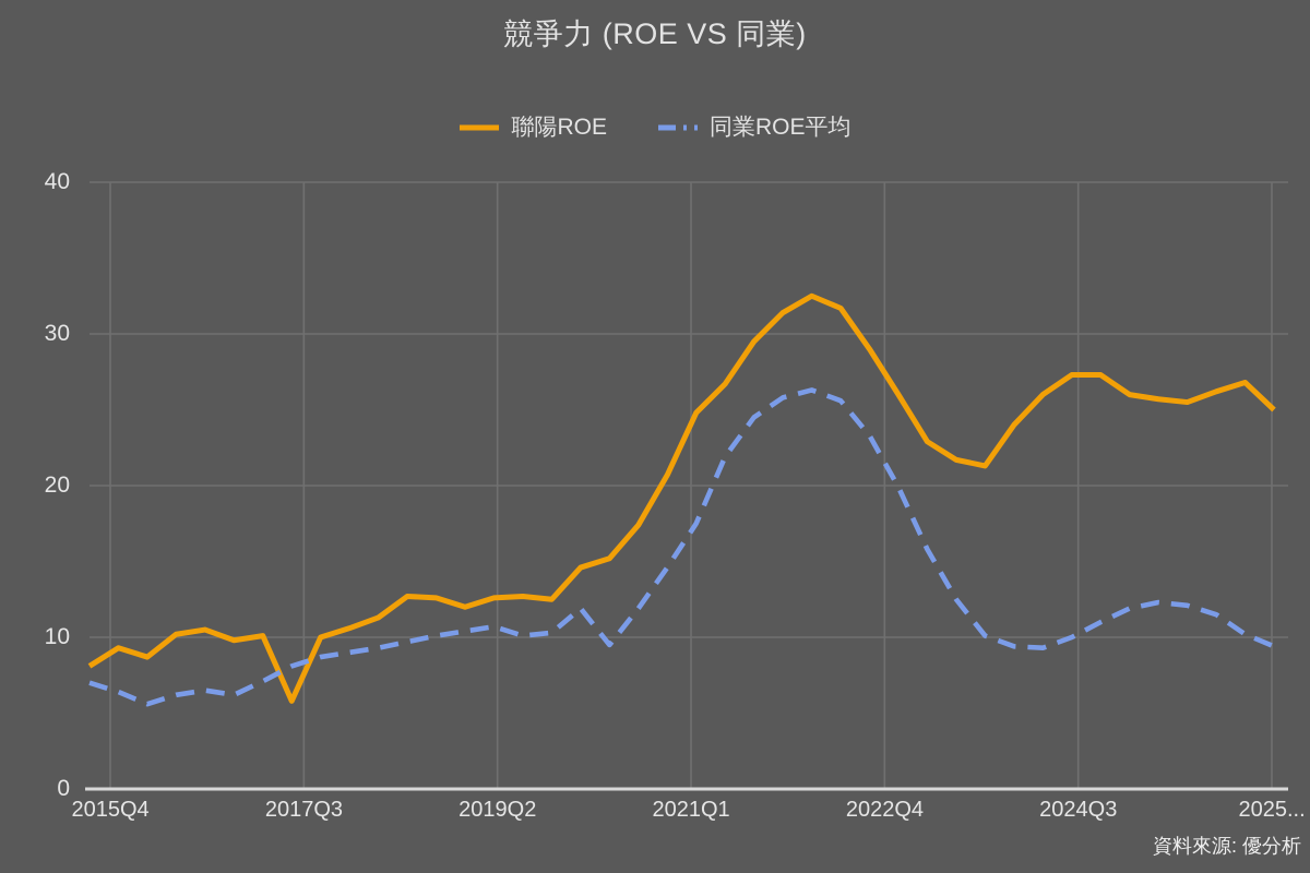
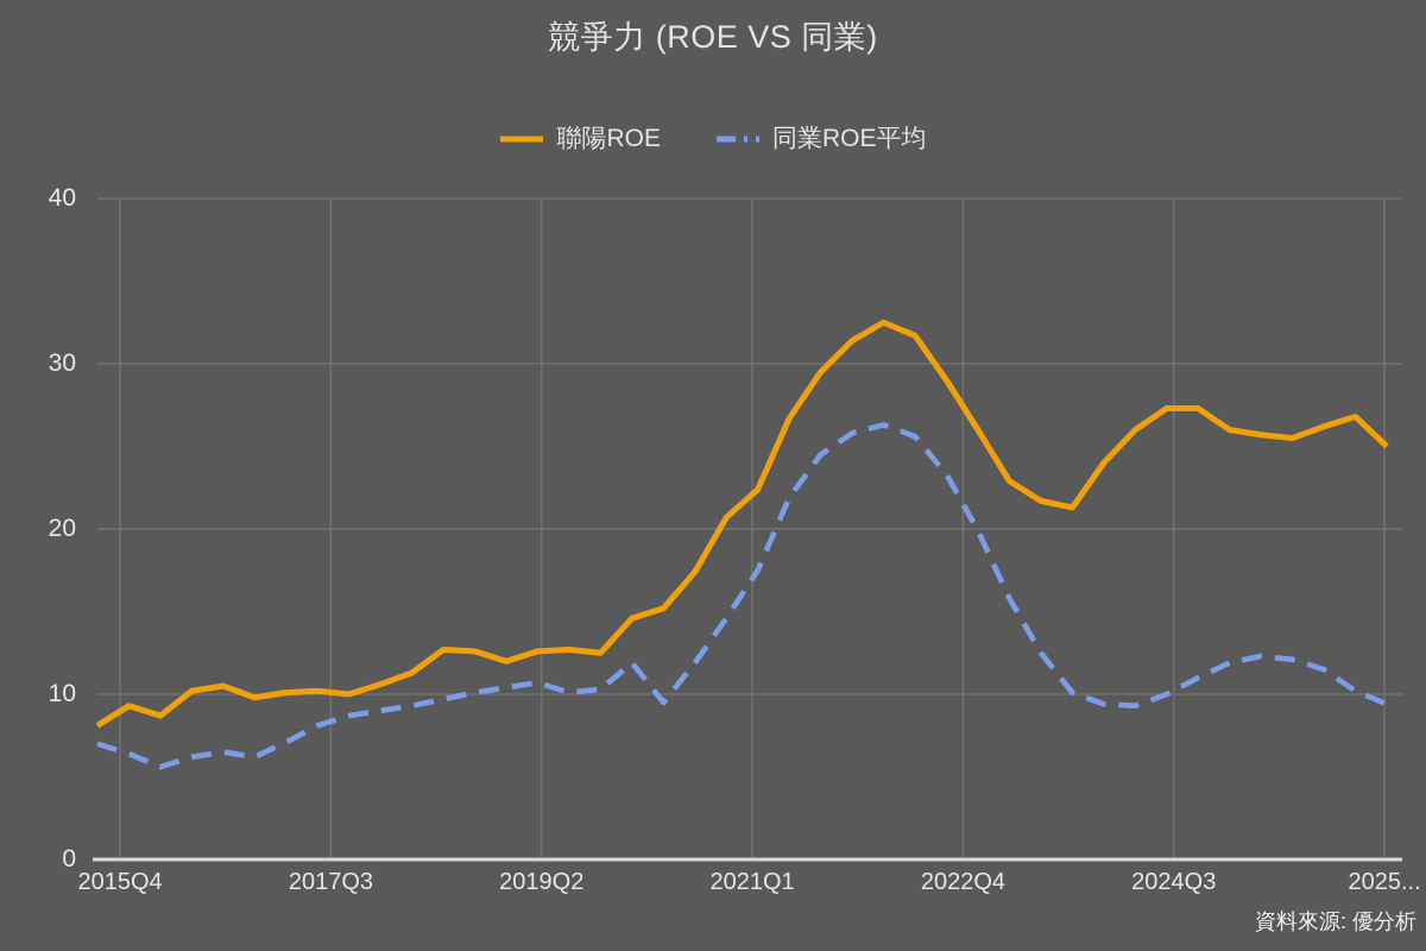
聯陽ROE/2017Q3: 5.8 -> 10.2
聯陽ROE/2021Q1: 24.8 -> 22.4
